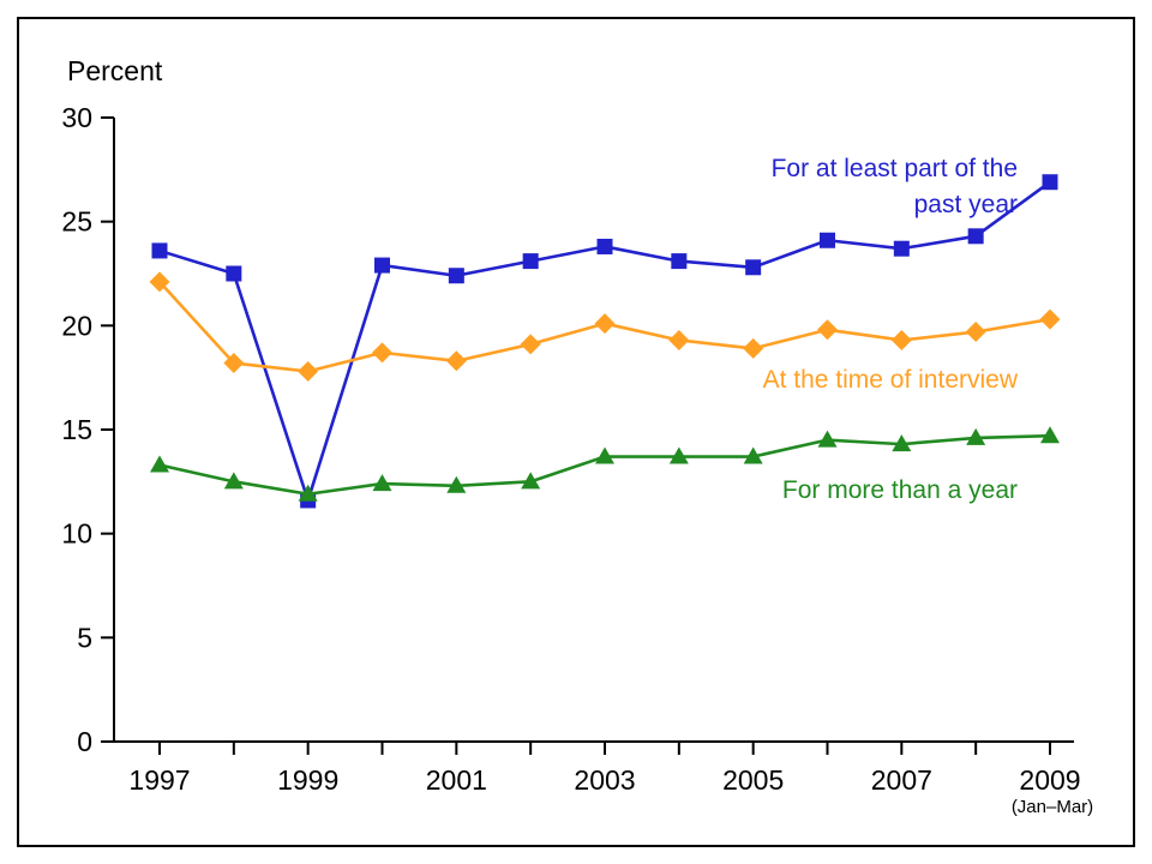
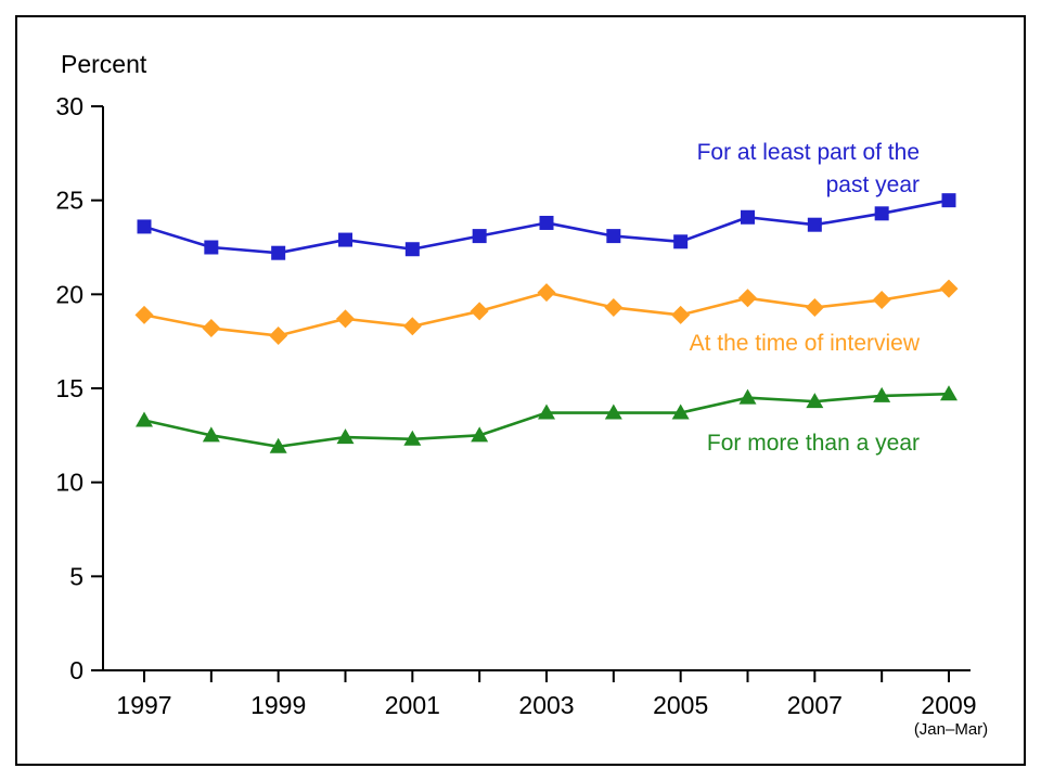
At the time of interview/1997: 22.1 -> 18.9
For at least part of the past year/1999: 11.6 -> 22.2
For at least part of the past year/2009: 26.9 -> 25.0
